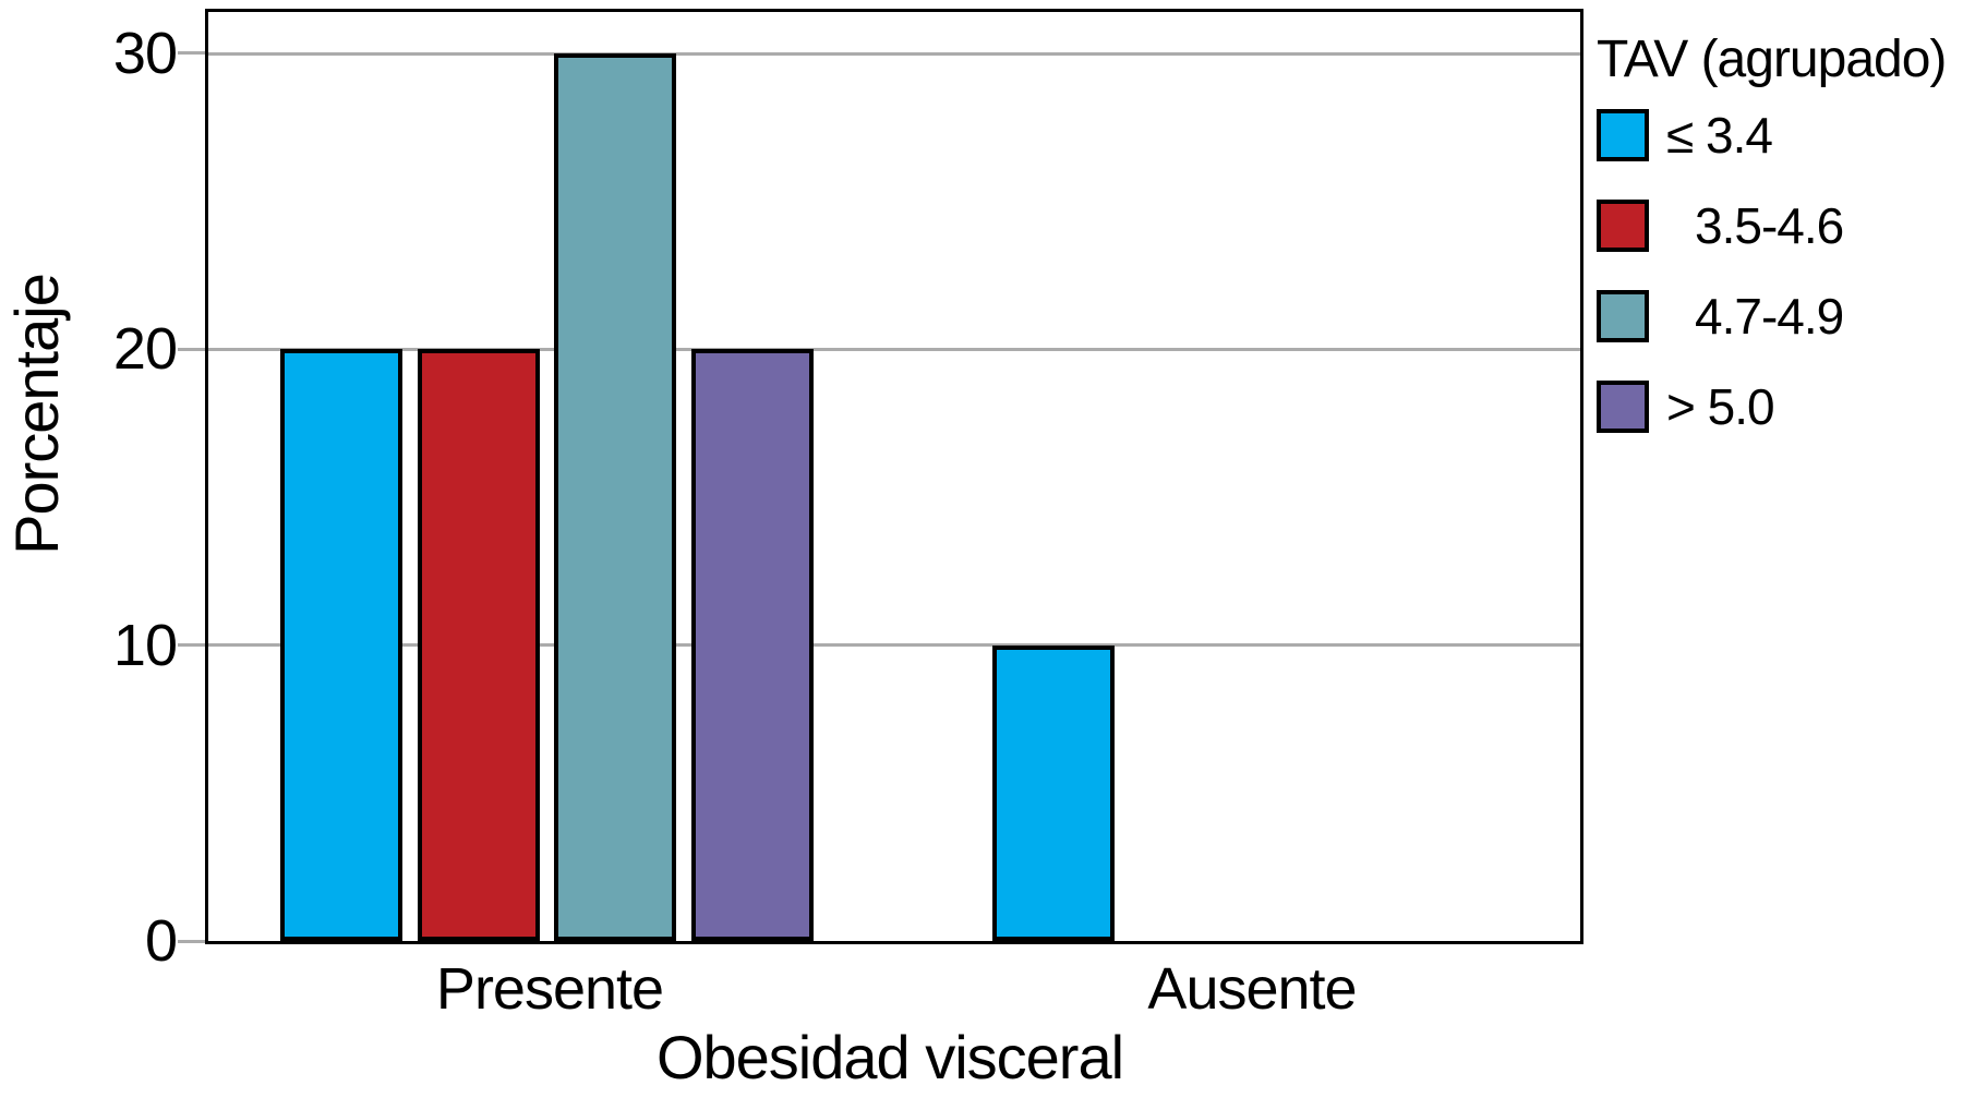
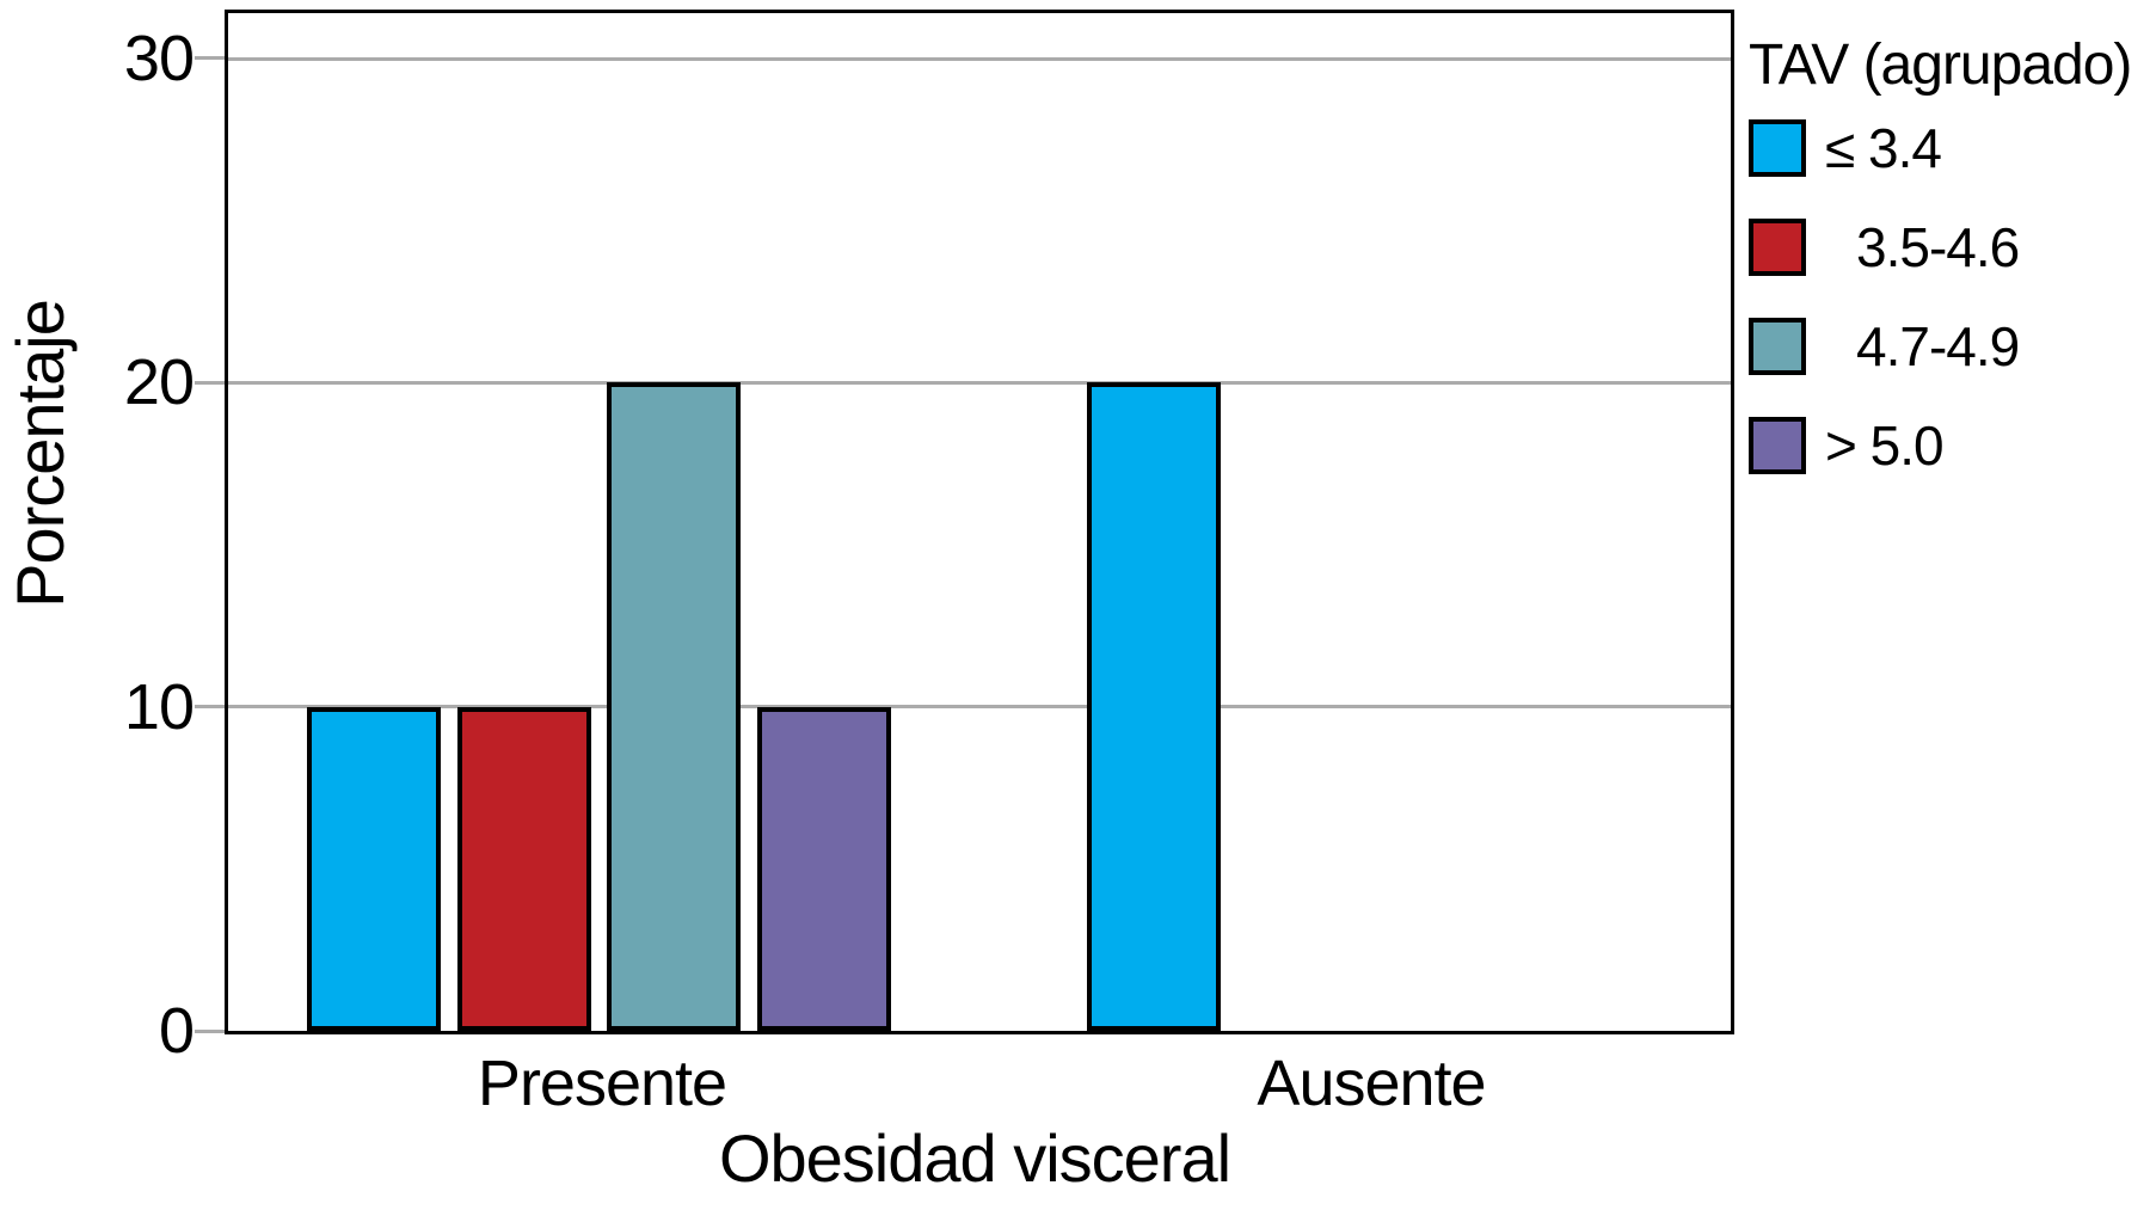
≤ 3.4/Presente: 20 -> 10
3.5-4.6/Presente: 20 -> 10
4.7-4.9/Presente: 30 -> 20
> 5.0/Presente: 20 -> 10
≤ 3.4/Ausente: 10 -> 20
